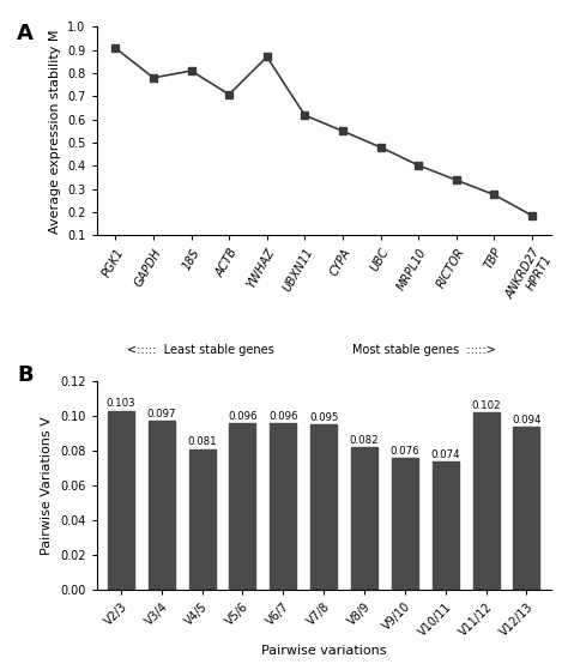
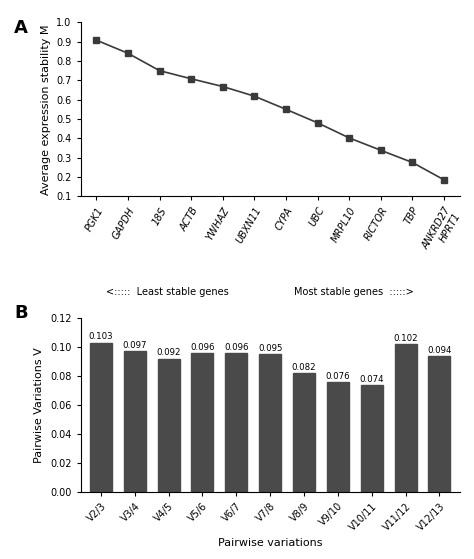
GAPDH: 0.78 -> 0.84
18S: 0.81 -> 0.75
YWHAZ: 0.87 -> 0.67
V4/5: 0.081 -> 0.092
